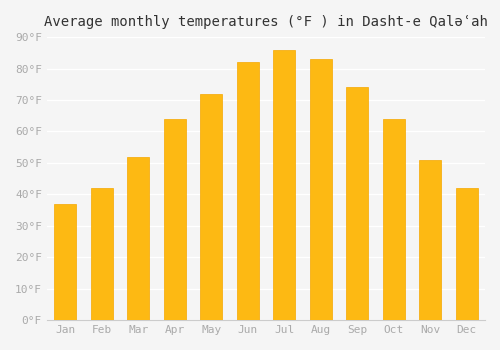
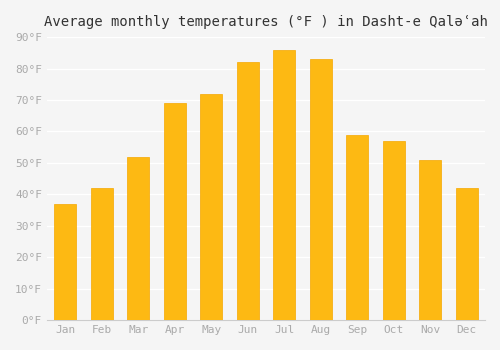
Apr: 64°F -> 69°F
Sep: 74°F -> 59°F
Oct: 64°F -> 57°F
